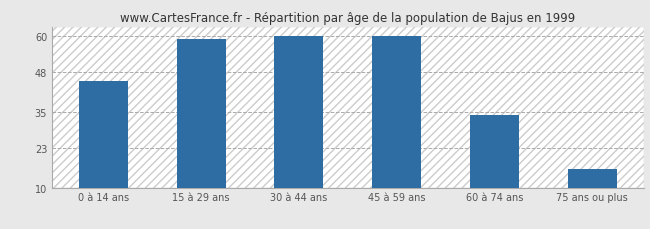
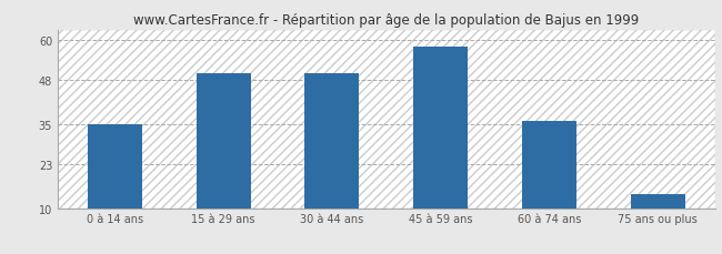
0 à 14 ans: 45 -> 35
15 à 29 ans: 59 -> 50
30 à 44 ans: 60 -> 50
45 à 59 ans: 60 -> 58
60 à 74 ans: 34 -> 36
75 ans ou plus: 16 -> 14
